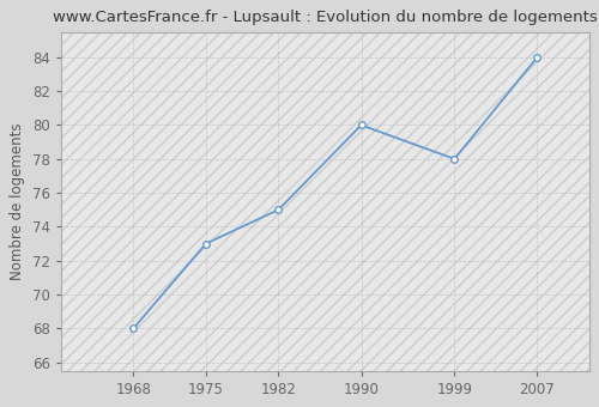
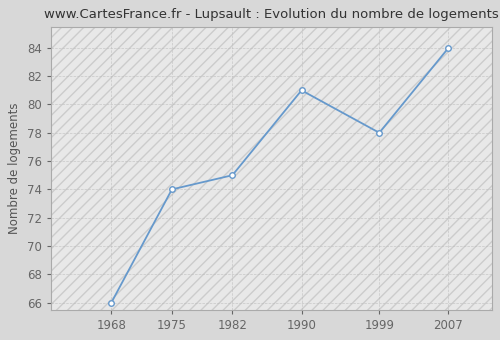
1968: 68 -> 66
1975: 73 -> 74
1990: 80 -> 81
